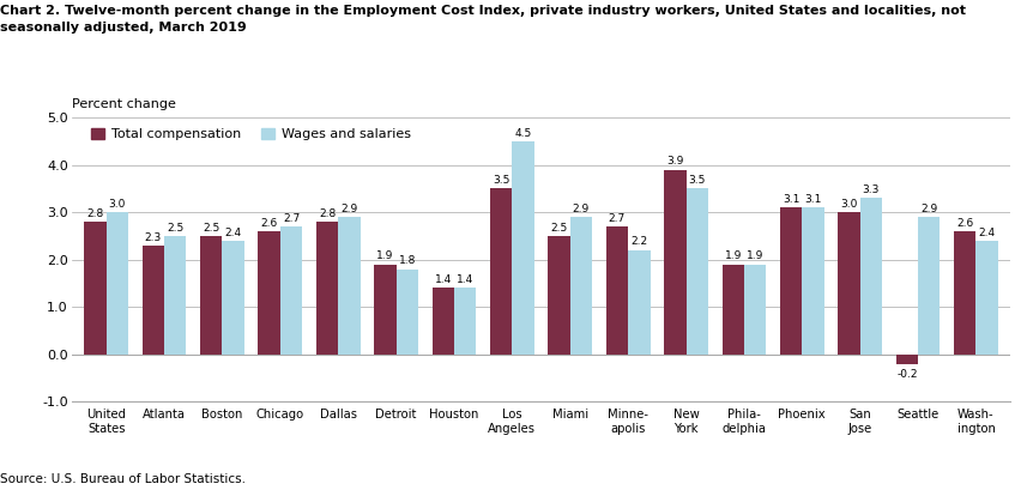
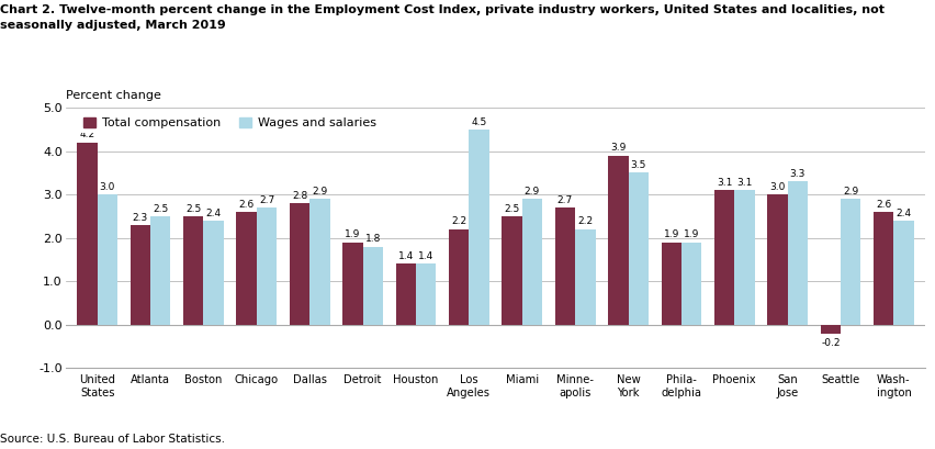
Total compensation/United States: 2.8 -> 4.2
Total compensation/Los Angeles: 3.5 -> 2.2
